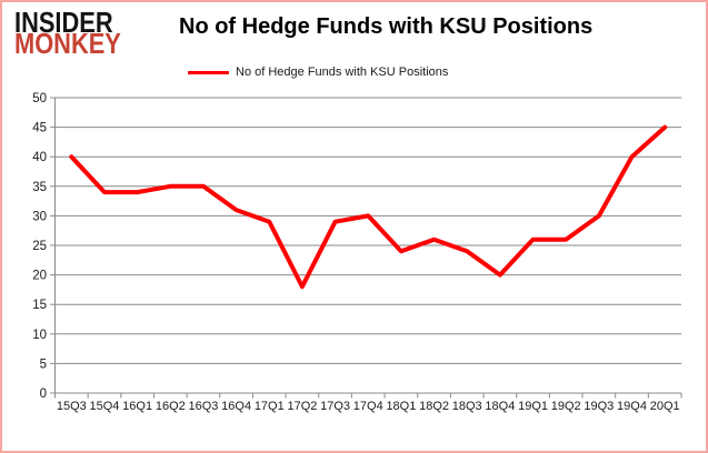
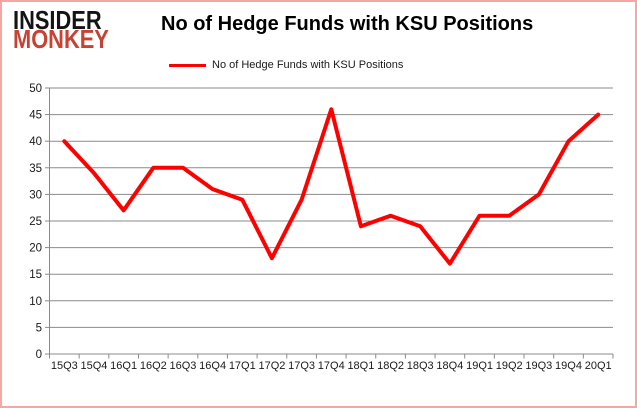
16Q1: 34 -> 27
17Q4: 30 -> 46
18Q4: 20 -> 17
